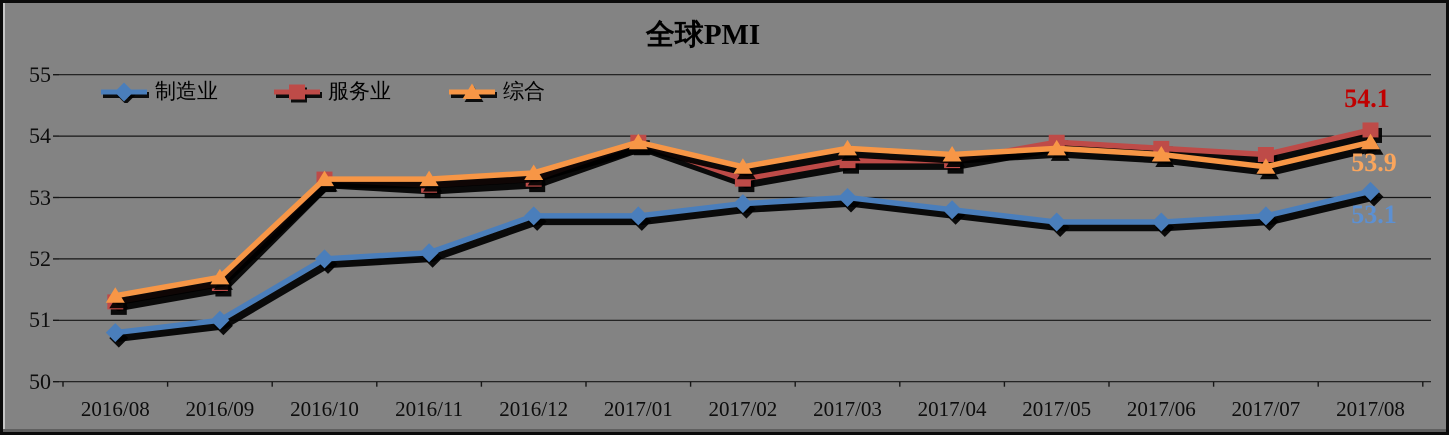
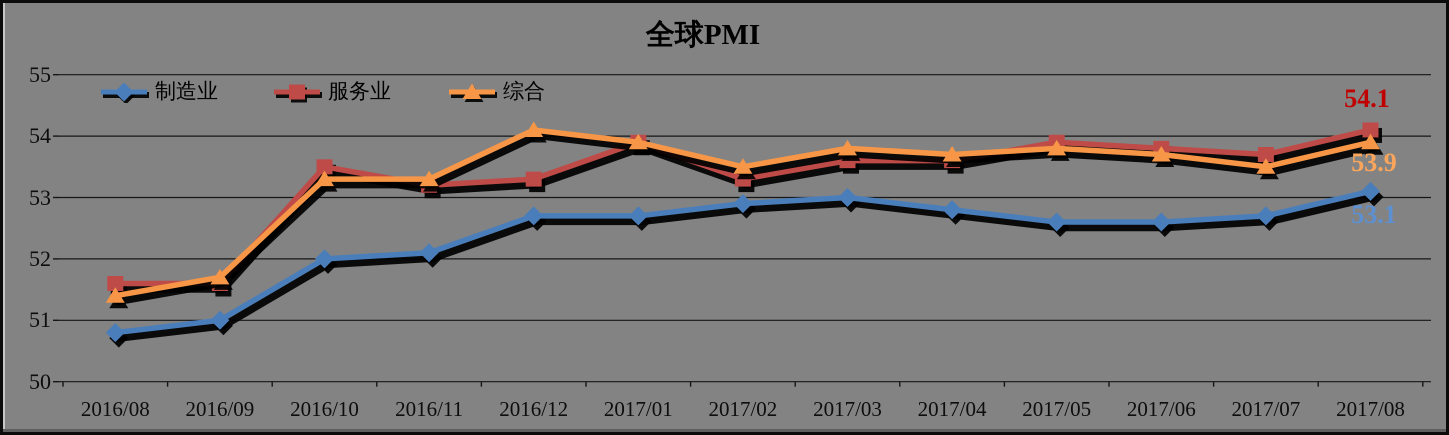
服务业/2016/08: 51.3 -> 51.6
服务业/2016/10: 53.3 -> 53.5
综合/2016/12: 53.4 -> 54.1
